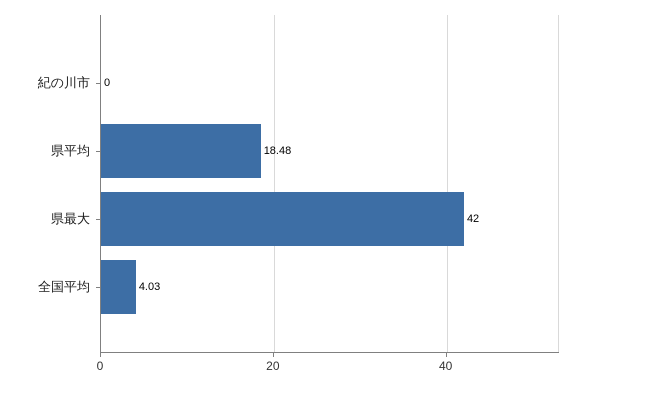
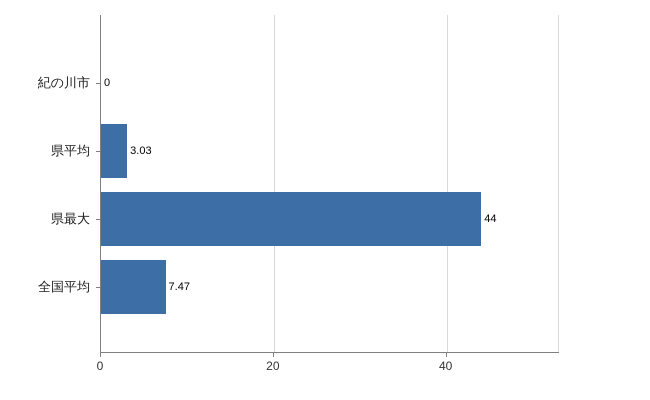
県平均: 18.48 -> 3.03
県最大: 42 -> 44
全国平均: 4.03 -> 7.47
